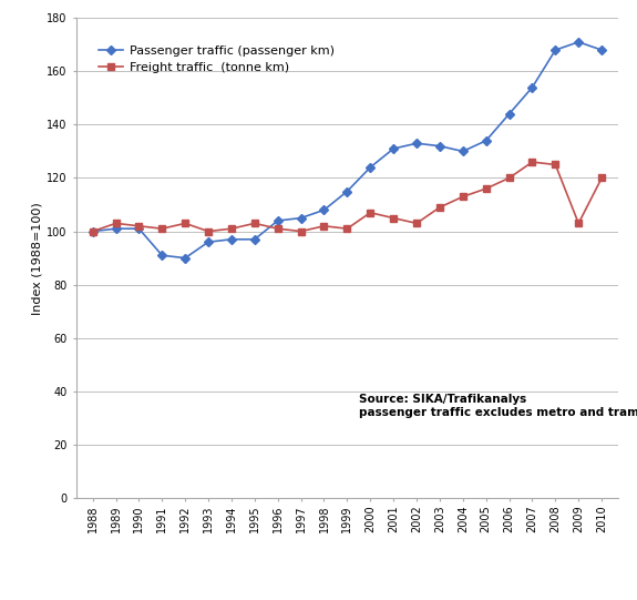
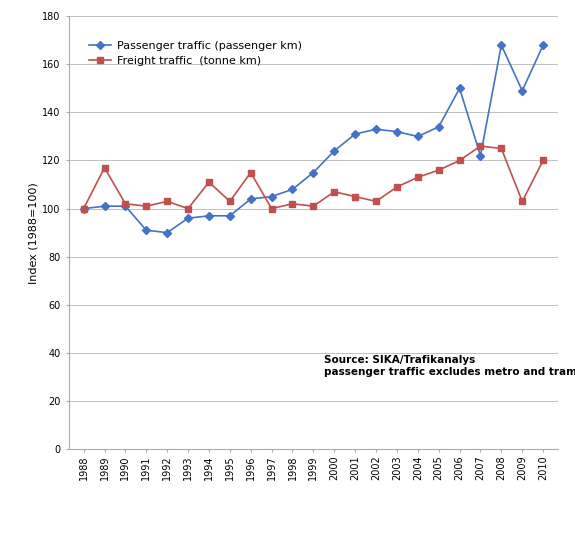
Freight traffic (tonne km)/1989: 103 -> 117
Freight traffic (tonne km)/1994: 101 -> 111
Freight traffic (tonne km)/1996: 101 -> 115
Passenger traffic (passenger km)/2006: 144 -> 150
Passenger traffic (passenger km)/2007: 154 -> 122
Passenger traffic (passenger km)/2009: 171 -> 149
